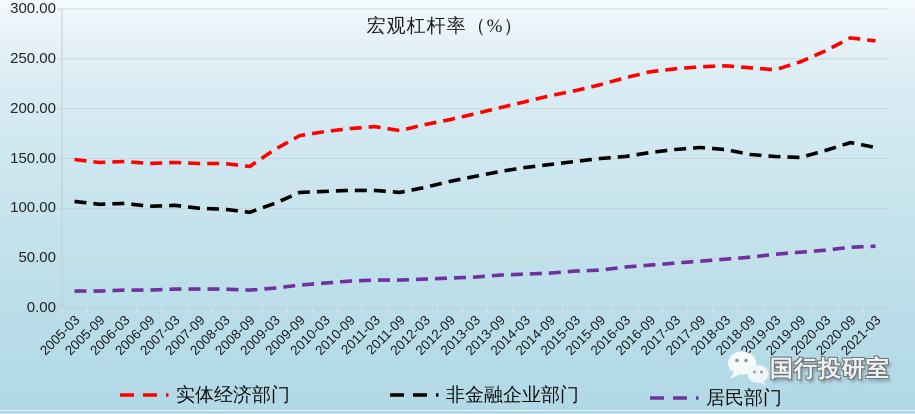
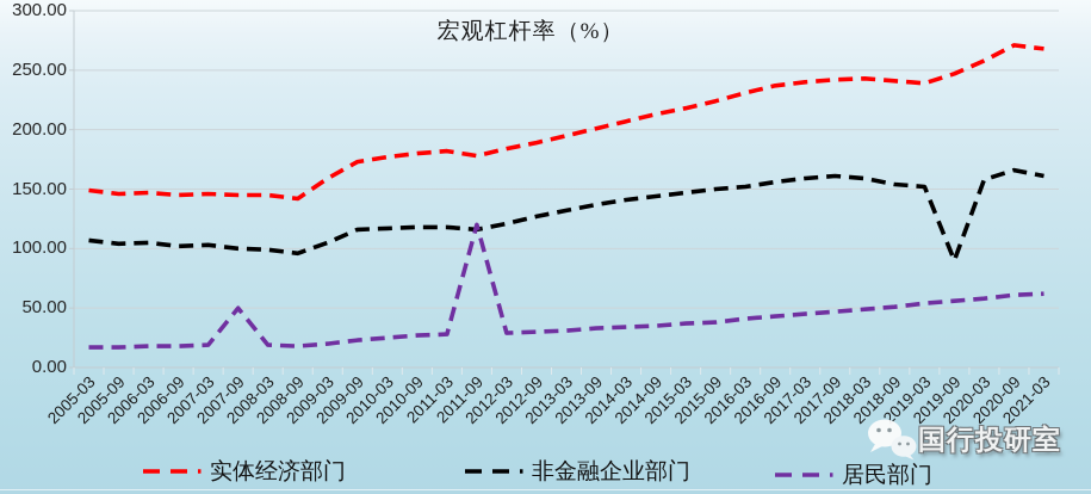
居民部门/2007-09: 20 -> 50
居民部门/2011-09: 30 -> 120
非金融企业部门/2019-09: 150 -> 90
